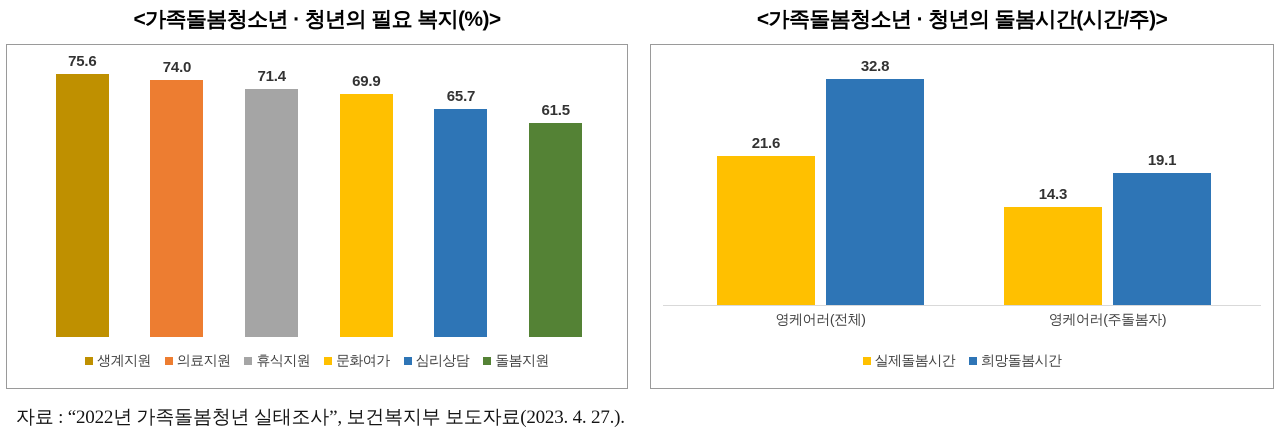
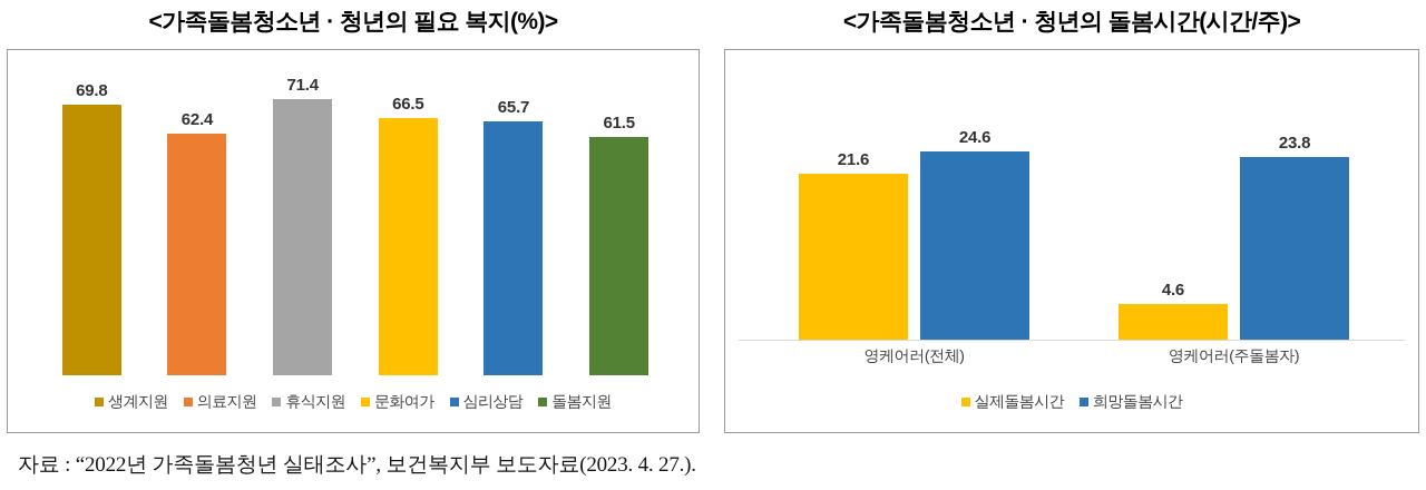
<가족돌봄청소년 · 청년의 필요 복지(%)>/생계지원: 75.6 -> 69.8
<가족돌봄청소년 · 청년의 필요 복지(%)>/의료지원: 74.0 -> 62.4
<가족돌봄청소년 · 청년의 필요 복지(%)>/문화여가: 69.9 -> 66.5
<가족돌봄청소년 · 청년의 돌봄시간(시간/주)>/희망돌봄시간/영케어러(전체): 32.8 -> 24.6
<가족돌봄청소년 · 청년의 돌봄시간(시간/주)>/실제돌봄시간/영케어러(주돌봄자): 14.3 -> 4.6
<가족돌봄청소년 · 청년의 돌봄시간(시간/주)>/희망돌봄시간/영케어러(주돌봄자): 19.1 -> 23.8
